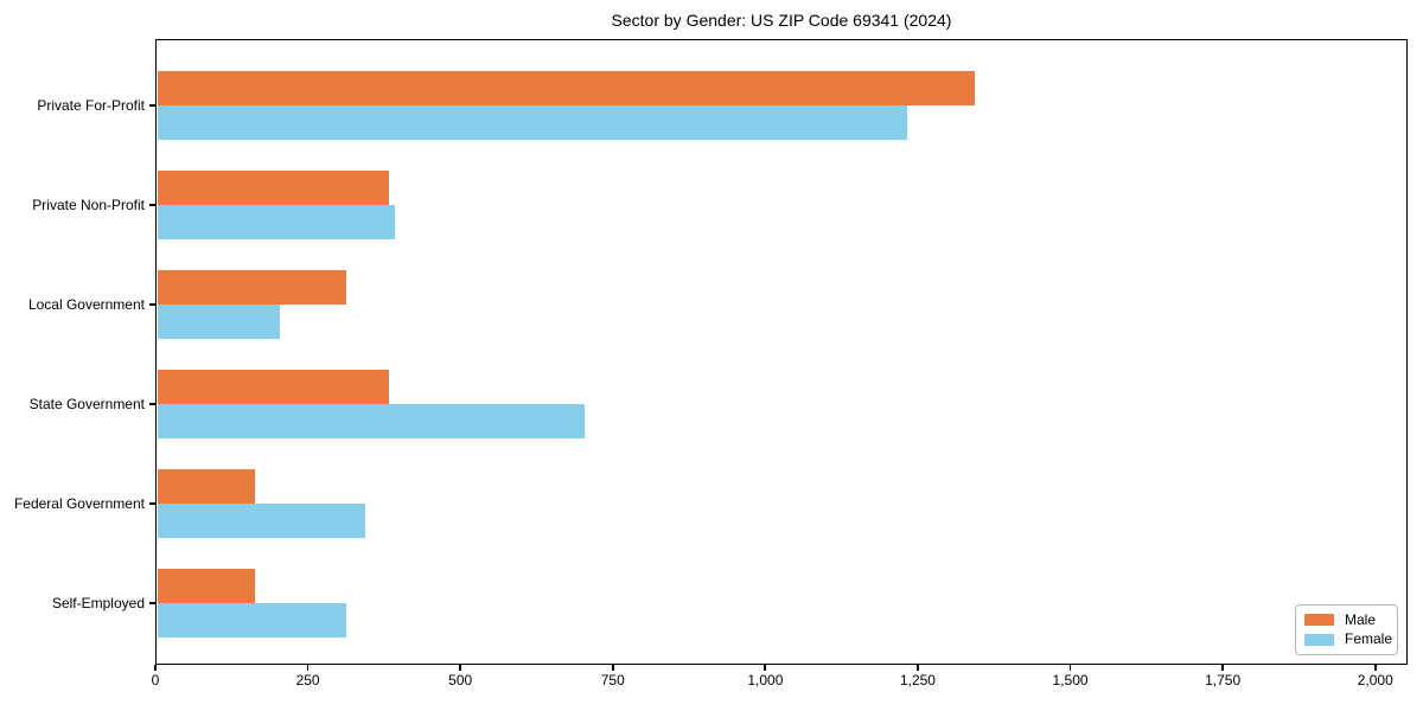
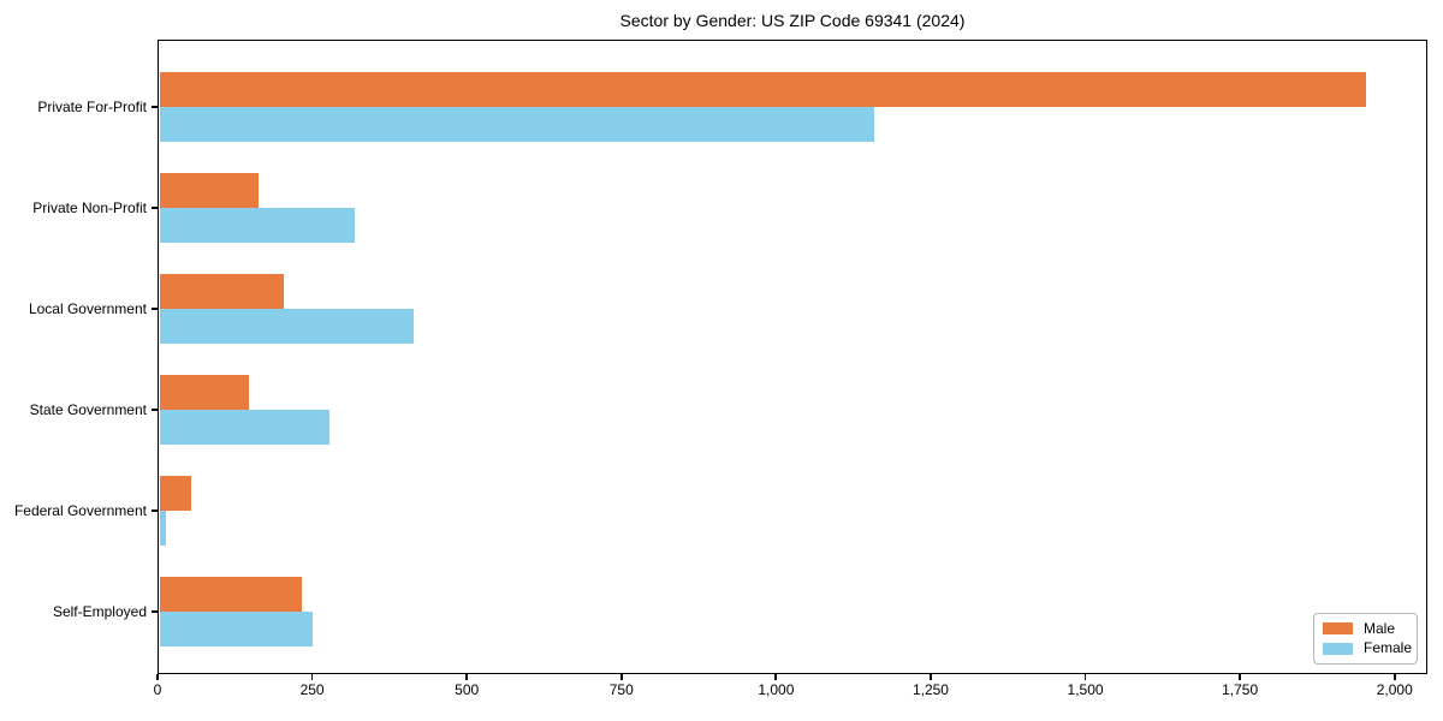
Male/Private For-Profit: 1340 -> 1950
Female/Private For-Profit: 1230 -> 1160
Male/Private Non-Profit: 380 -> 160
Female/Private Non-Profit: 390 -> 320
Male/Local Government: 310 -> 200
Female/Local Government: 200 -> 410
Male/State Government: 380 -> 140
Female/State Government: 700 -> 280
Male/Federal Government: 160 -> 50
Female/Federal Government: 340 -> 10
Male/Self-Employed: 160 -> 230
Female/Self-Employed: 310 -> 250
